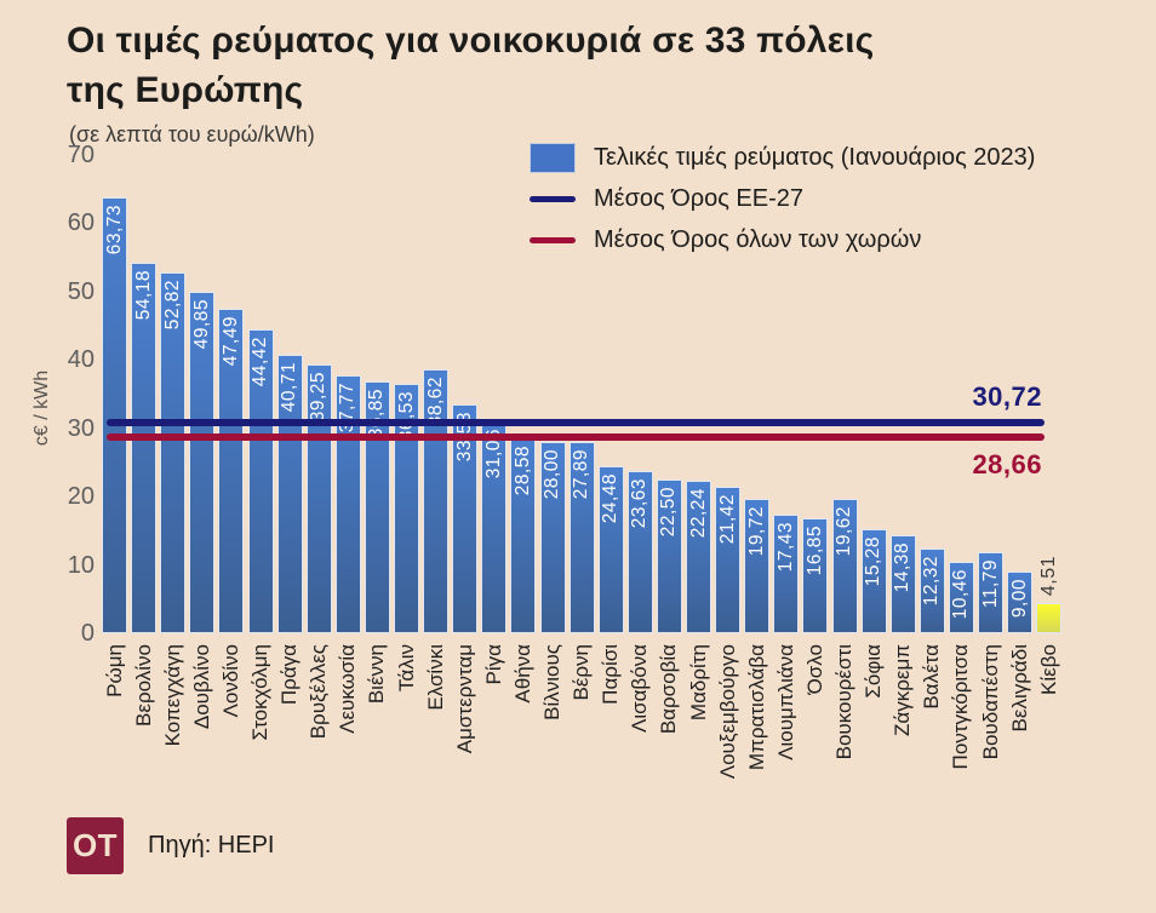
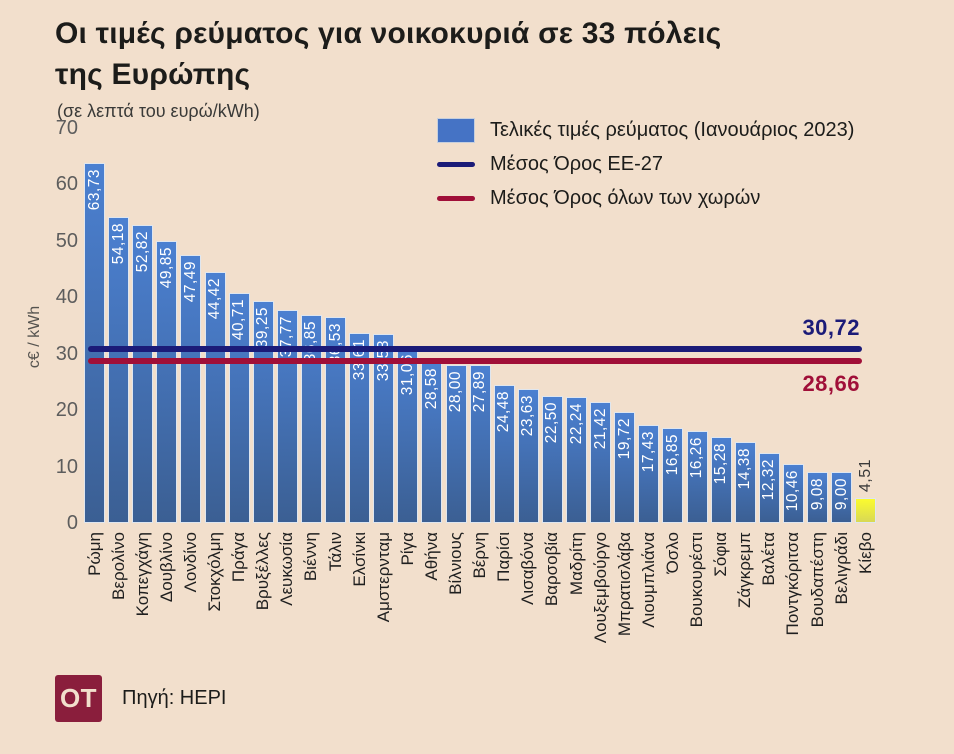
Ελσίνκι: 38,62 -> 33,61
Βουκουρέστι: 19,62 -> 16,26
Βουδαπέστη: 11,79 -> 9,08
